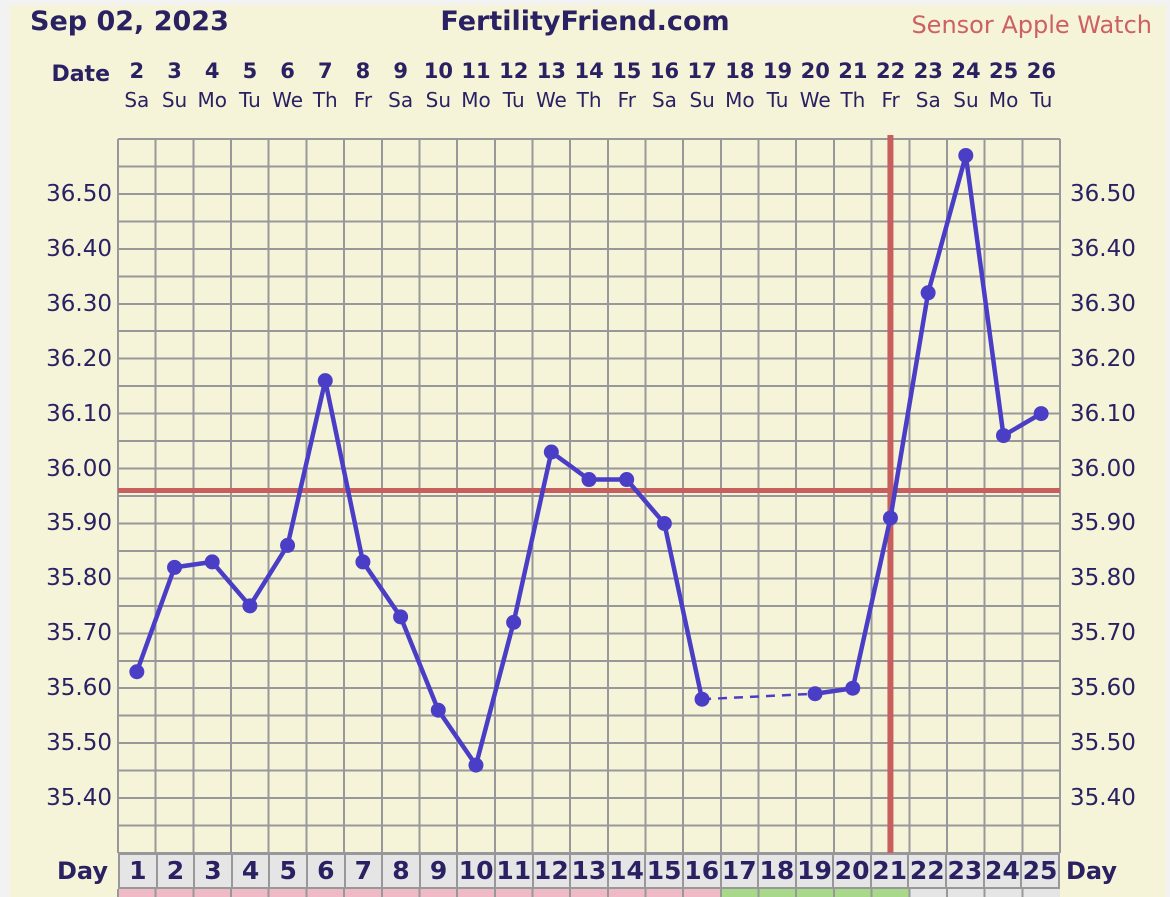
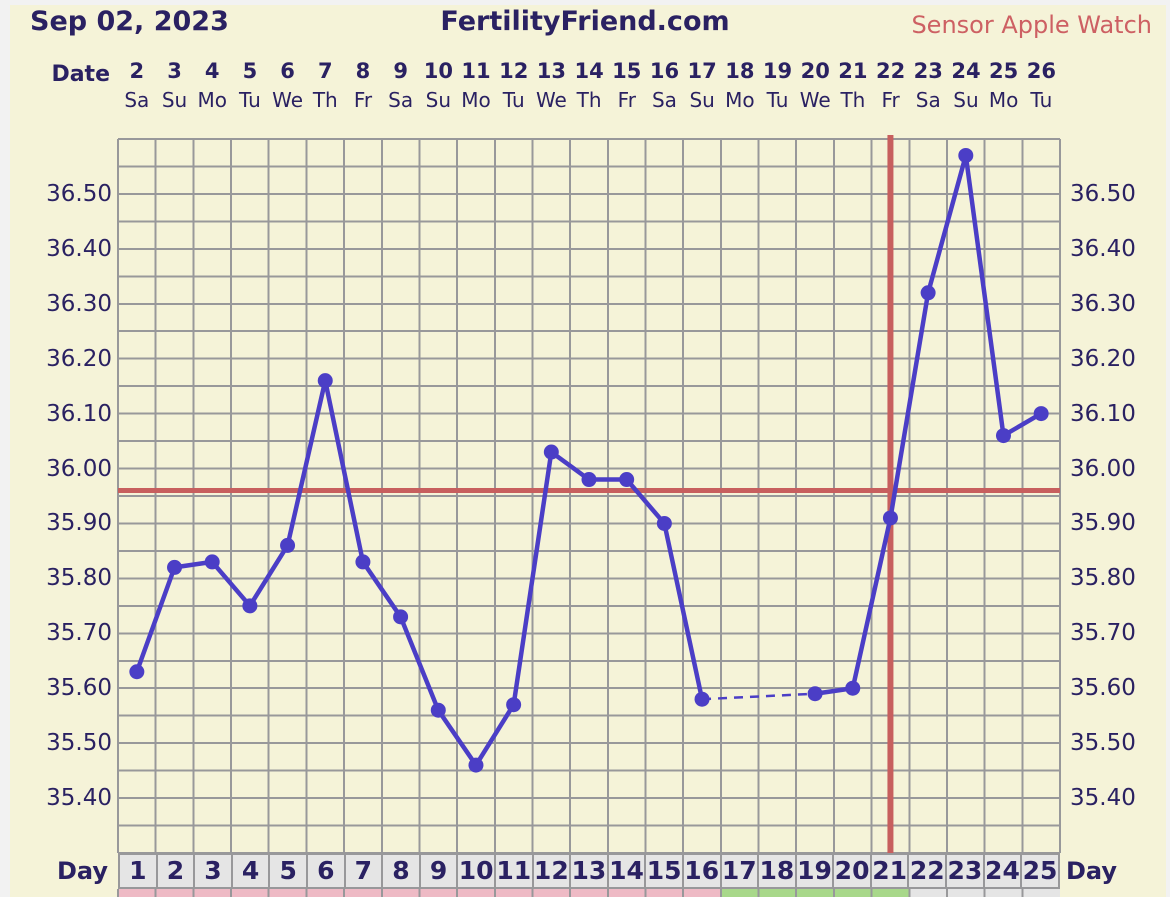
11: 35.72 -> 35.57
